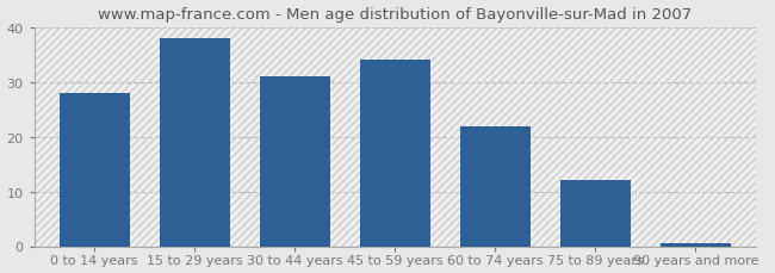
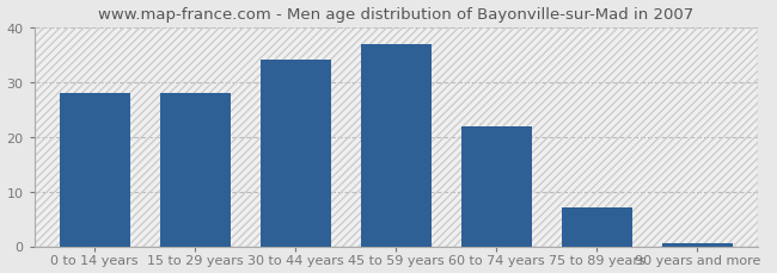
15 to 29 years: 38.0 -> 28.0
30 to 44 years: 31.0 -> 34.0
45 to 59 years: 34.0 -> 37.0
75 to 89 years: 12.0 -> 7.0
